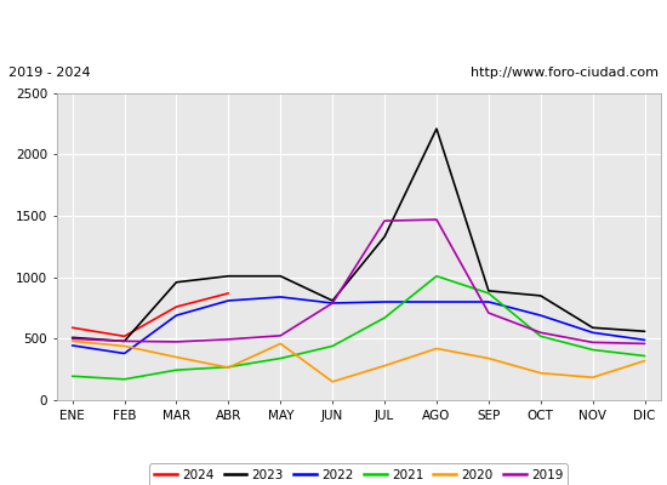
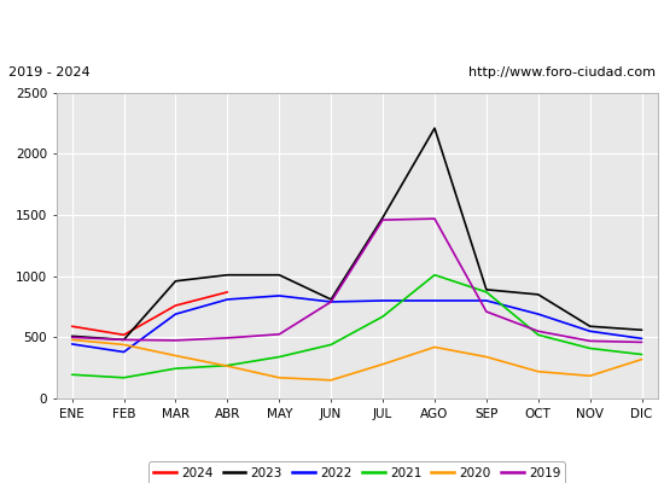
2020/MAY: 460 -> 170
2023/JUL: 1330 -> 1480
